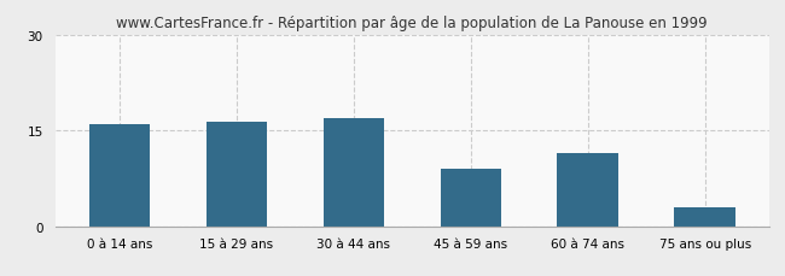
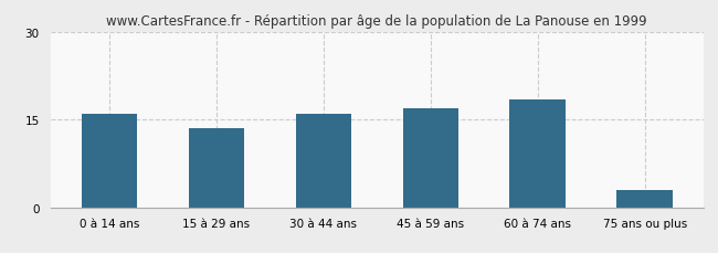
15 à 29 ans: 16.4 -> 13.5
30 à 44 ans: 17.0 -> 16.0
45 à 59 ans: 9.0 -> 17.0
60 à 74 ans: 11.4 -> 18.5
